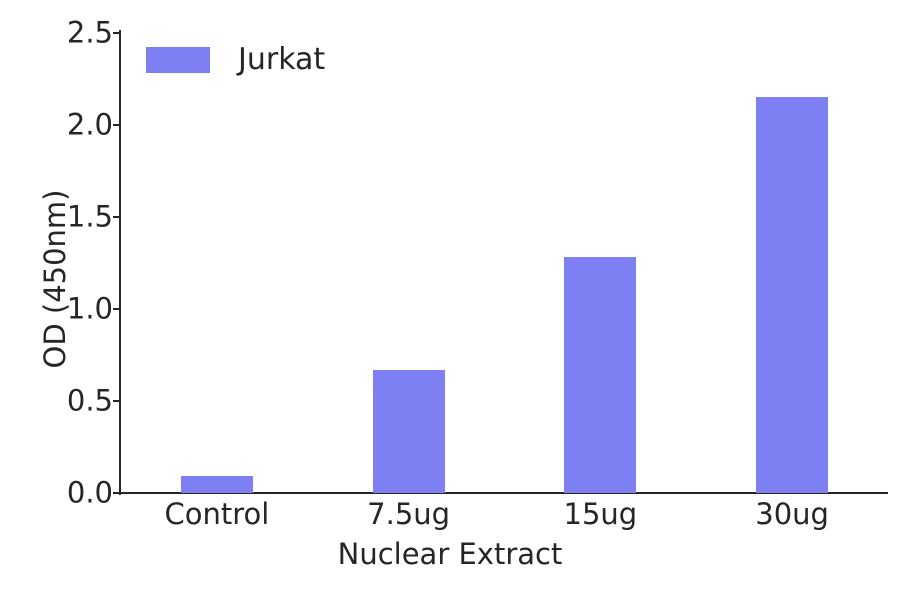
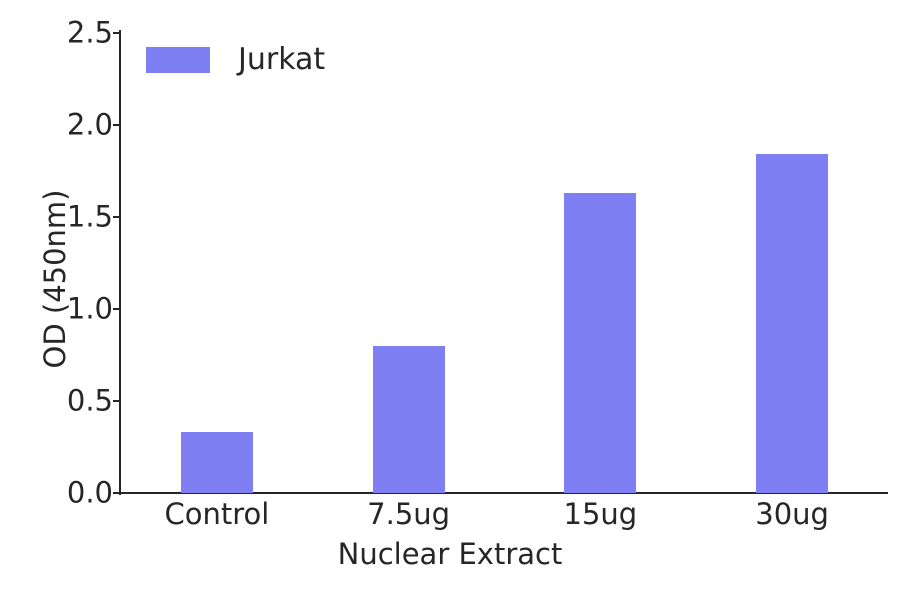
Control: 0.09 -> 0.33
7.5ug: 0.67 -> 0.80
15ug: 1.28 -> 1.63
30ug: 2.15 -> 1.84
